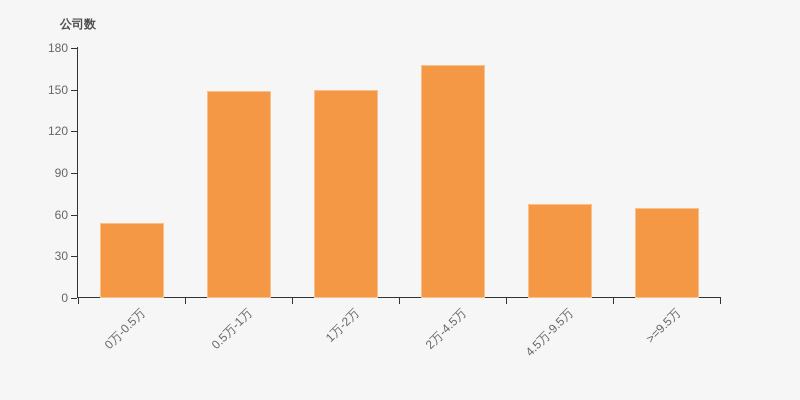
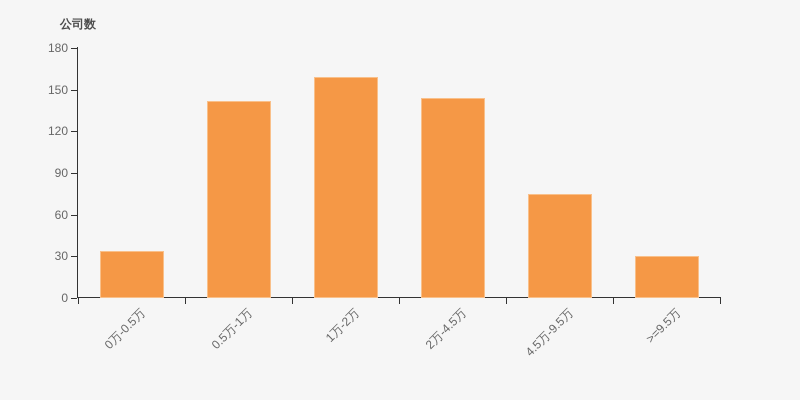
0万-0.5万: 54 -> 34
0.5万-1万: 149 -> 142
1万-2万: 150 -> 159
2万-4.5万: 168 -> 144
4.5万-9.5万: 68 -> 75
>=9.5万: 65 -> 30
